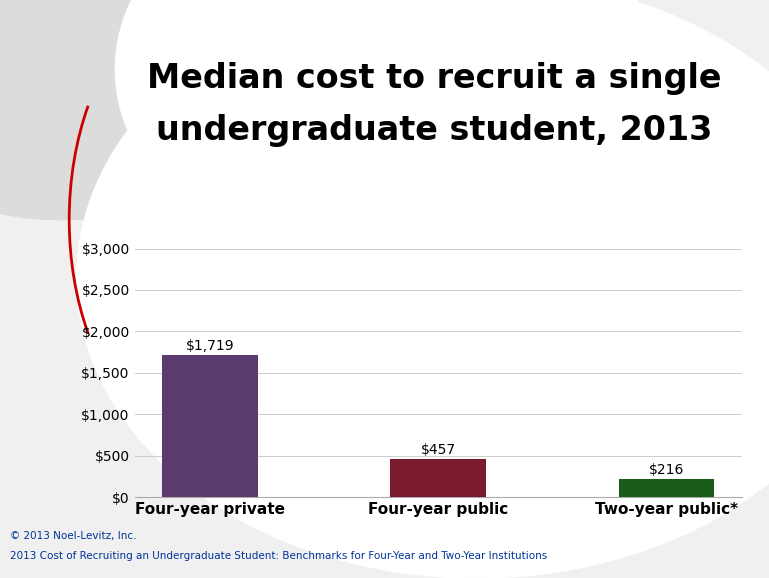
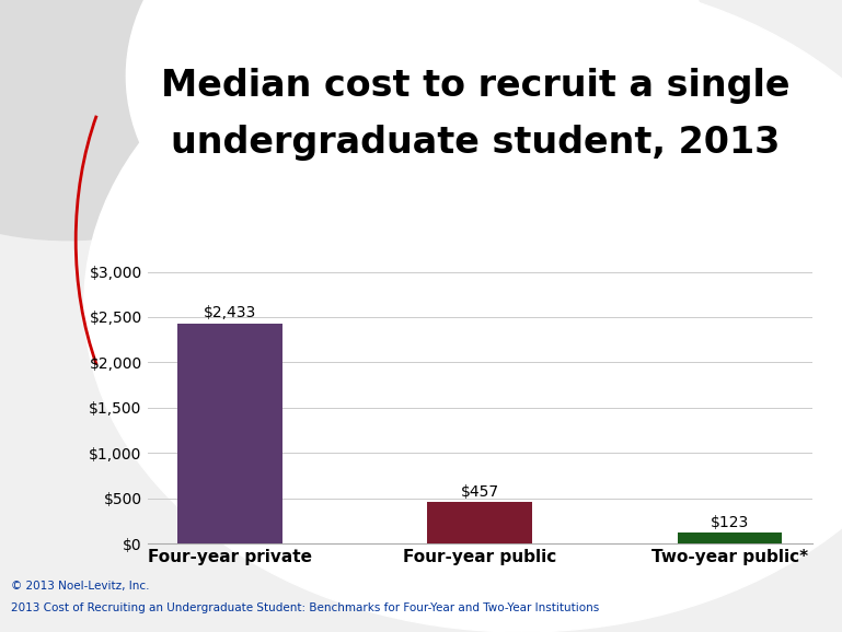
Four-year private: $1,719 -> $2,433
Two-year public*: $216 -> $123
